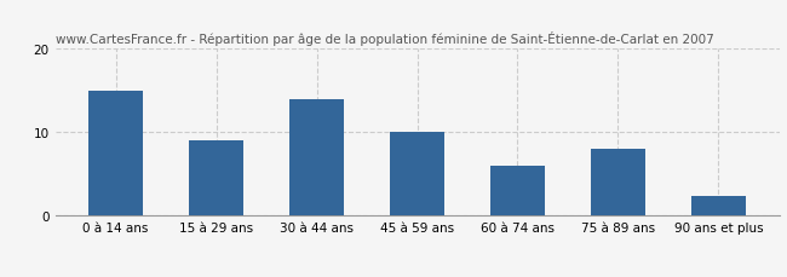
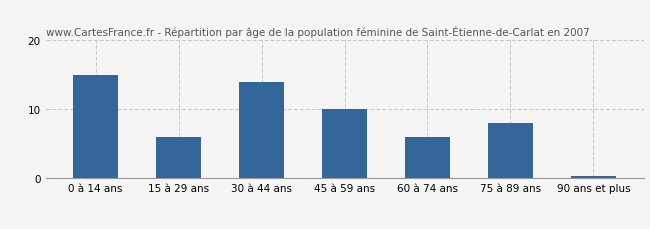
15 à 29 ans: 9.0 -> 6.0
90 ans et plus: 2.4 -> 0.3
